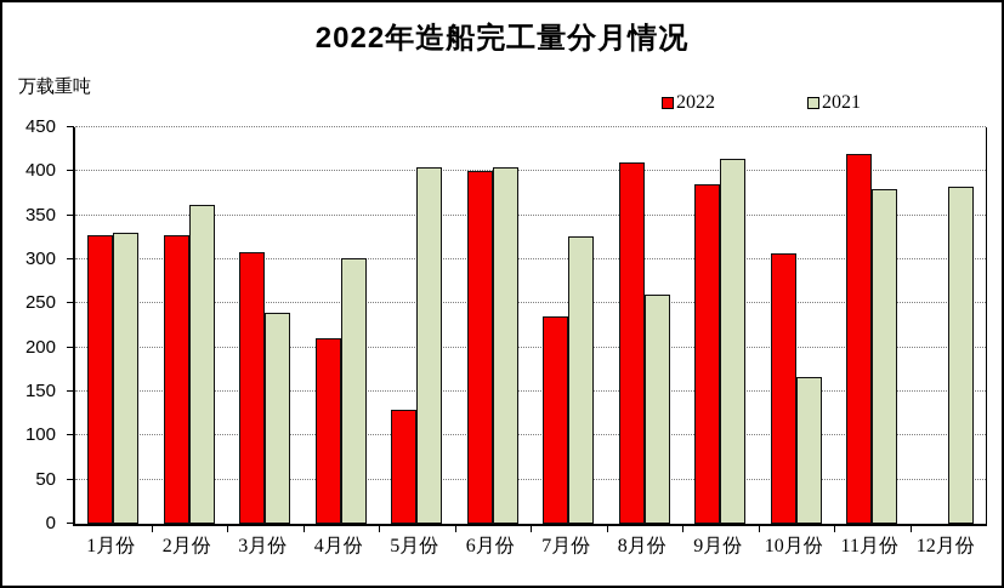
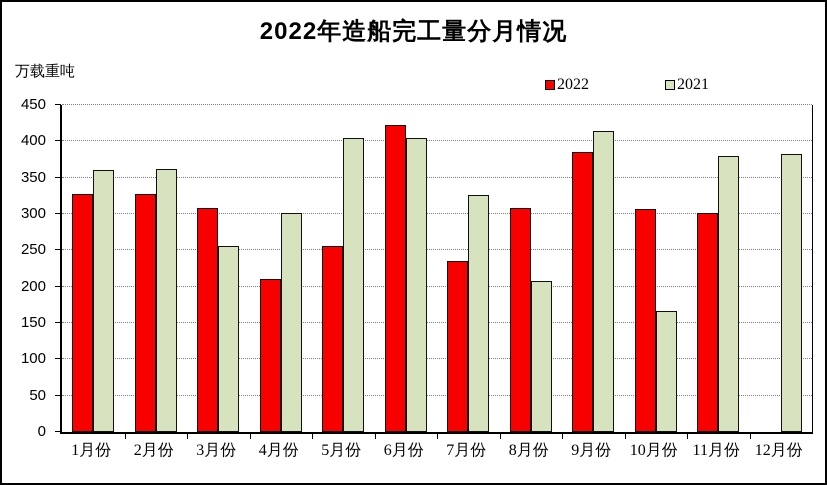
2021/1月份: 330 -> 360
2021/3月份: 240 -> 260
2022/5月份: 130 -> 260
2022/6月份: 400 -> 420
2022/8月份: 410 -> 310
2021/8月份: 260 -> 210
2022/11月份: 420 -> 300
